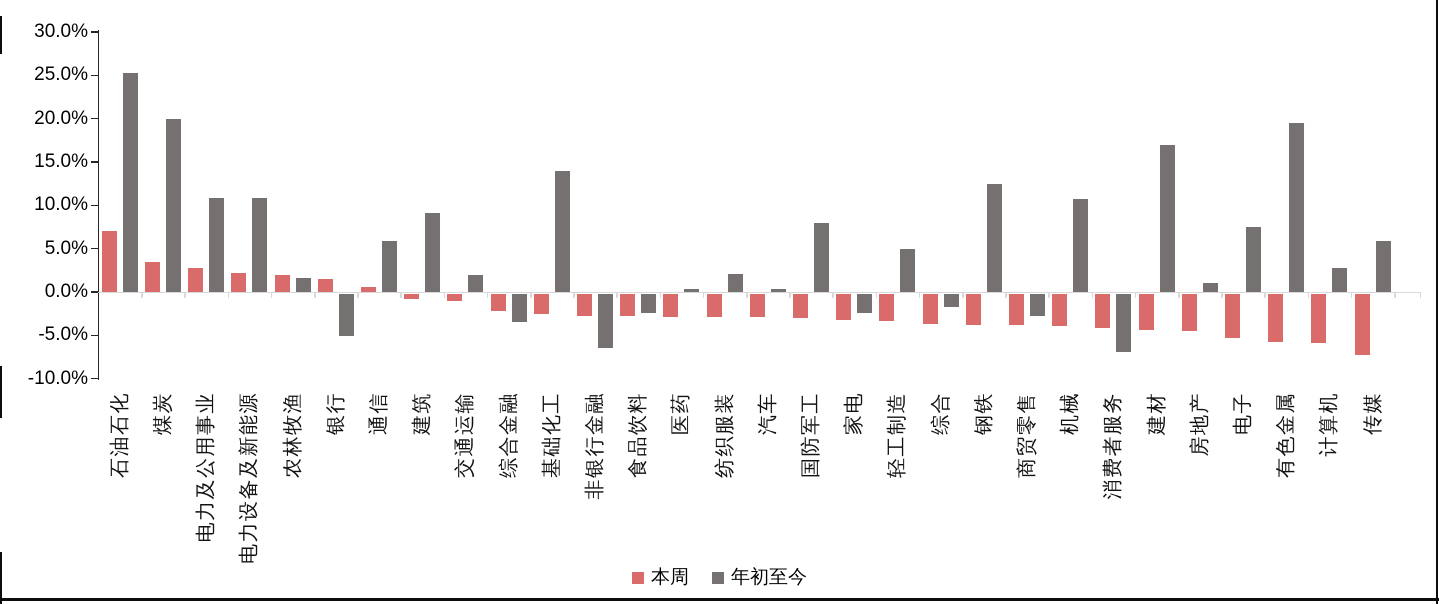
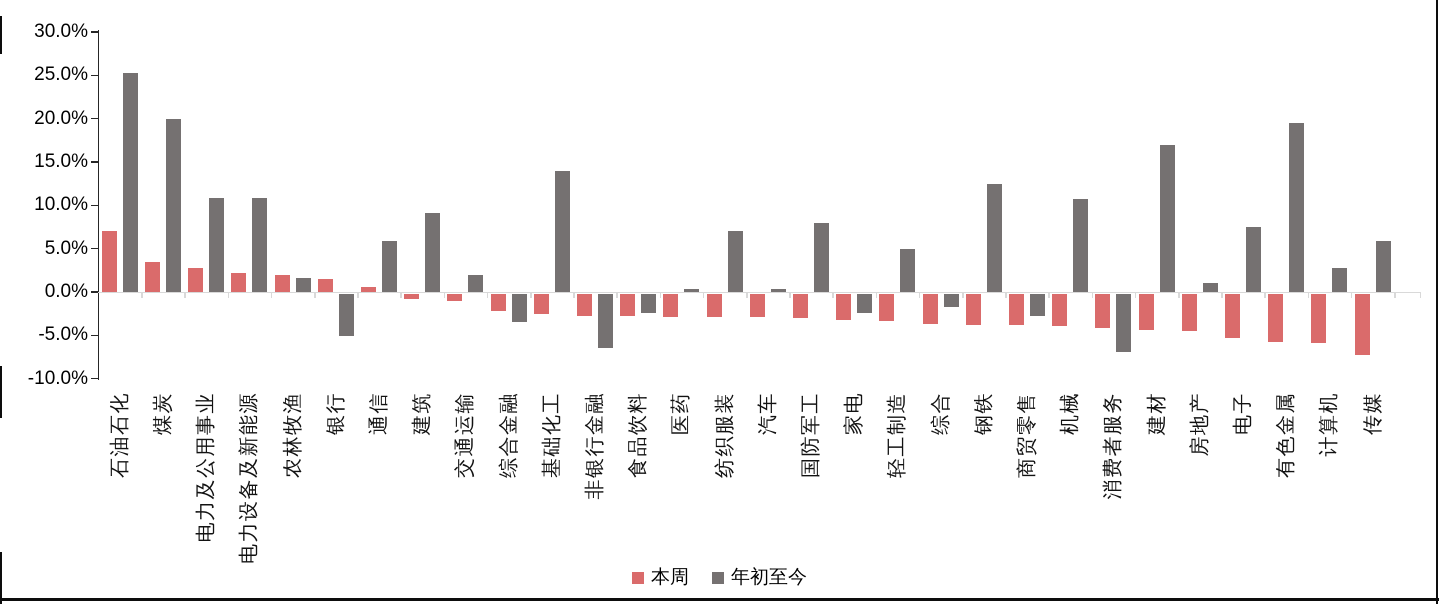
年初至今/纺织服装: 2% -> 7%
